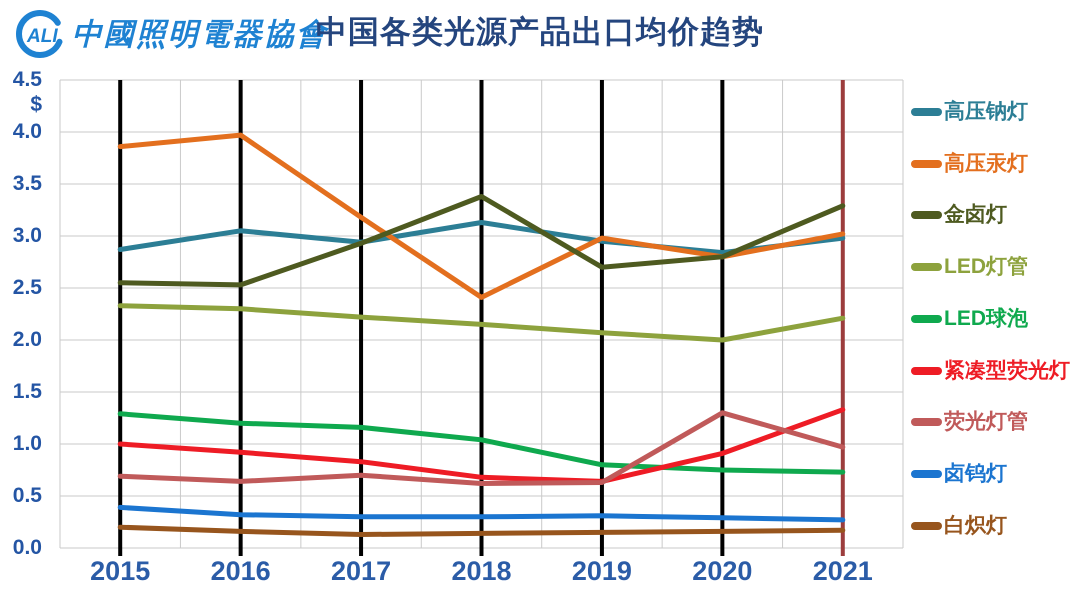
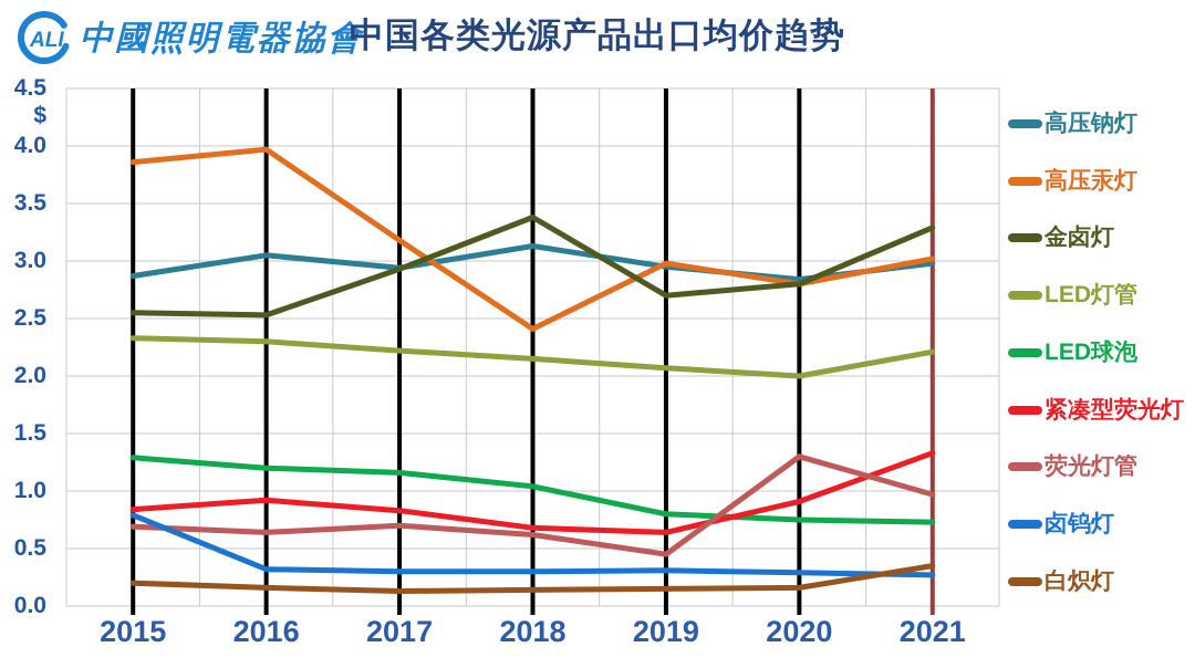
紧凑型荧光灯/2015: 1.00 -> 0.84
卤钨灯/2015: 0.39 -> 0.79
荧光灯管/2019: 0.63 -> 0.45
白炽灯/2021: 0.17 -> 0.35
